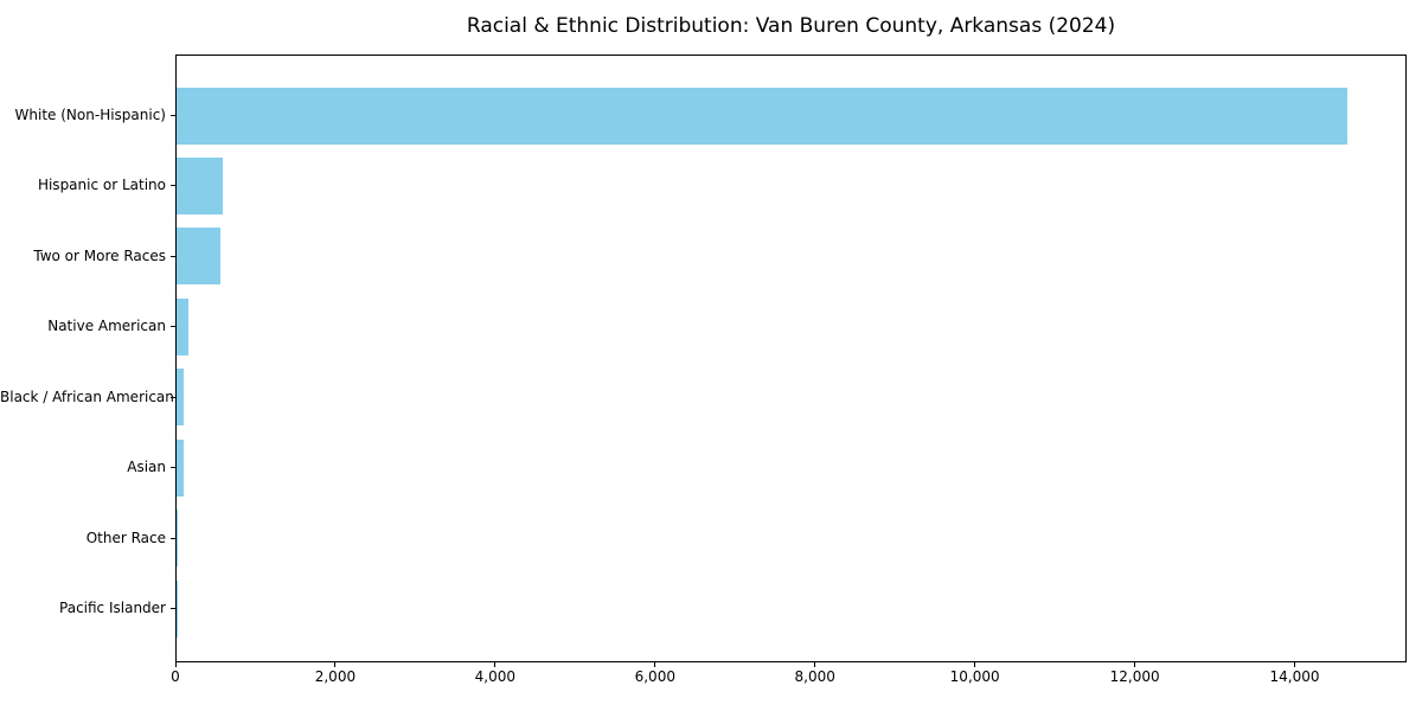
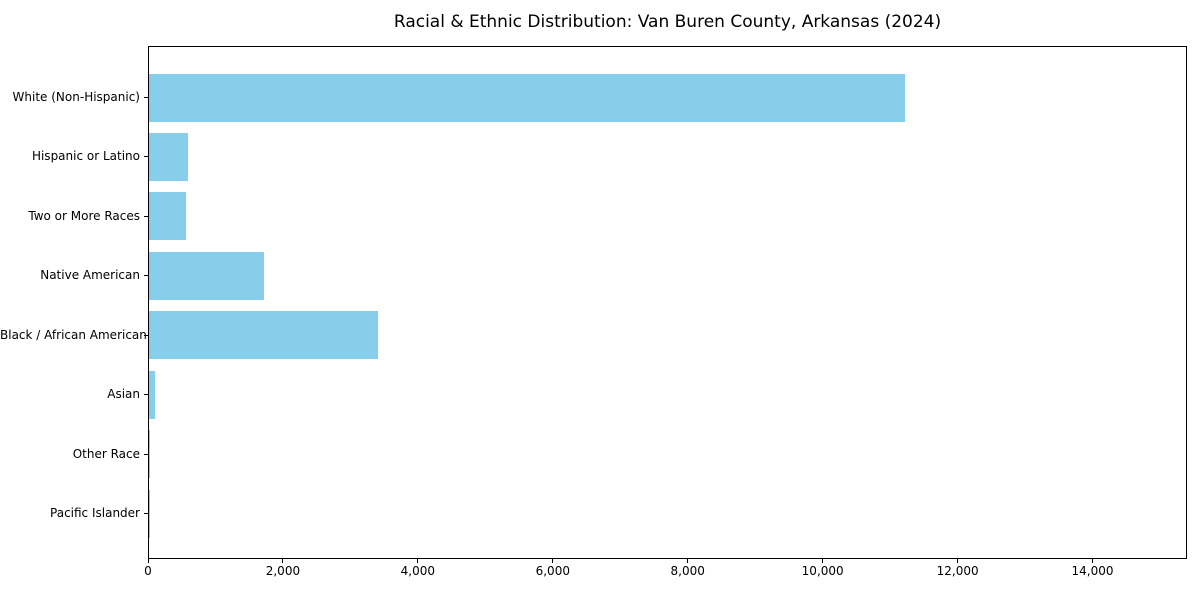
White (Non-Hispanic): 14600 -> 11200
Native American: 200 -> 1700
Black / African American: 100 -> 3400
